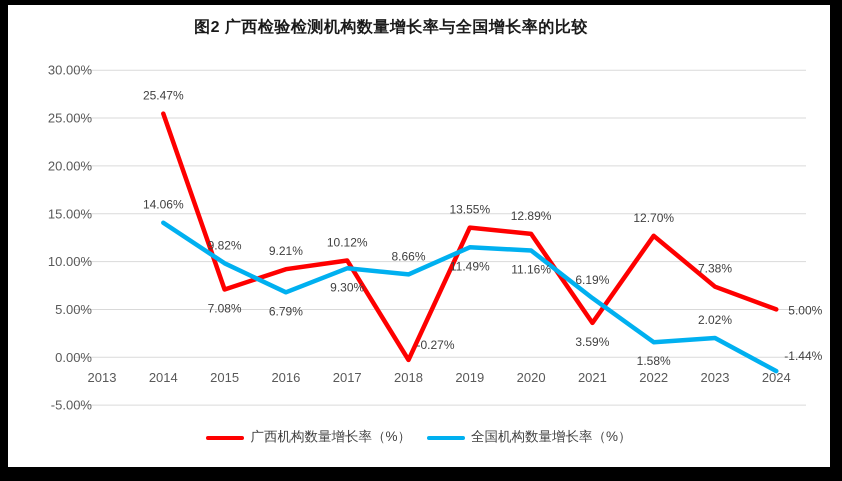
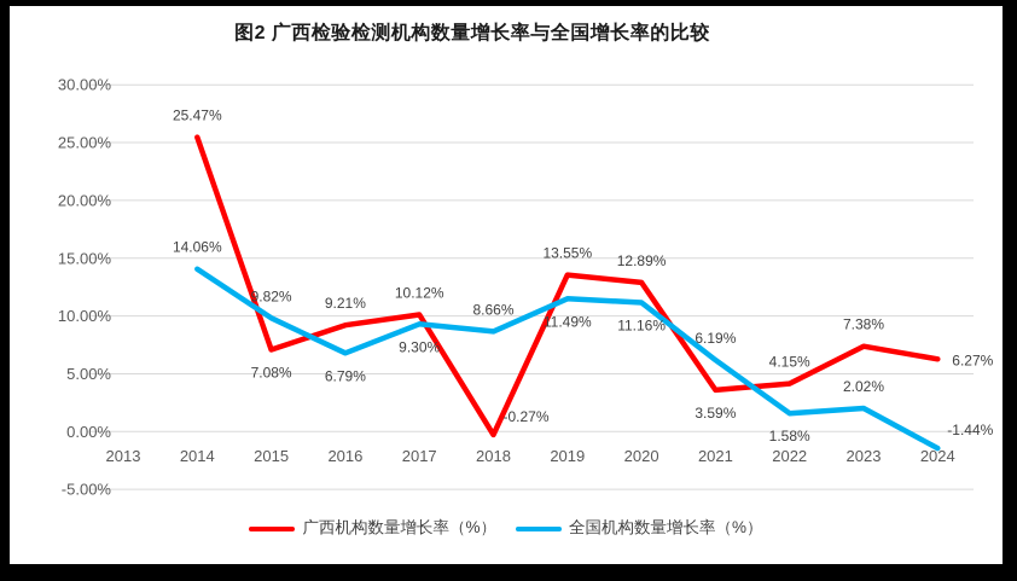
广西机构数量增长率（%）/2022: 12.70% -> 4.15%
广西机构数量增长率（%）/2024: 5.00% -> 6.27%
